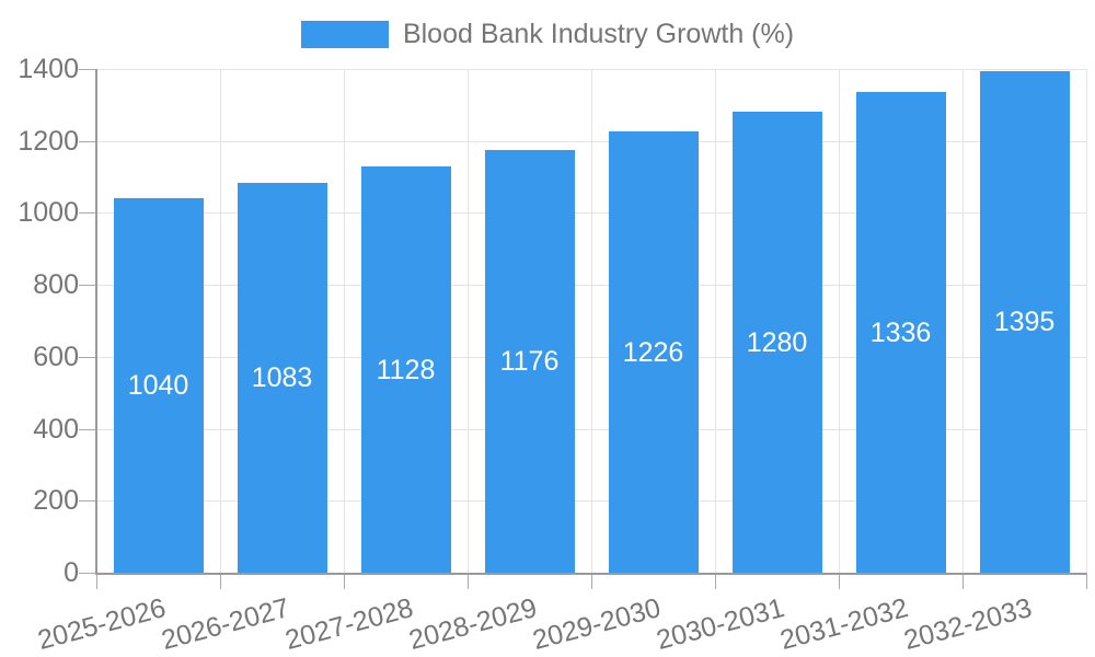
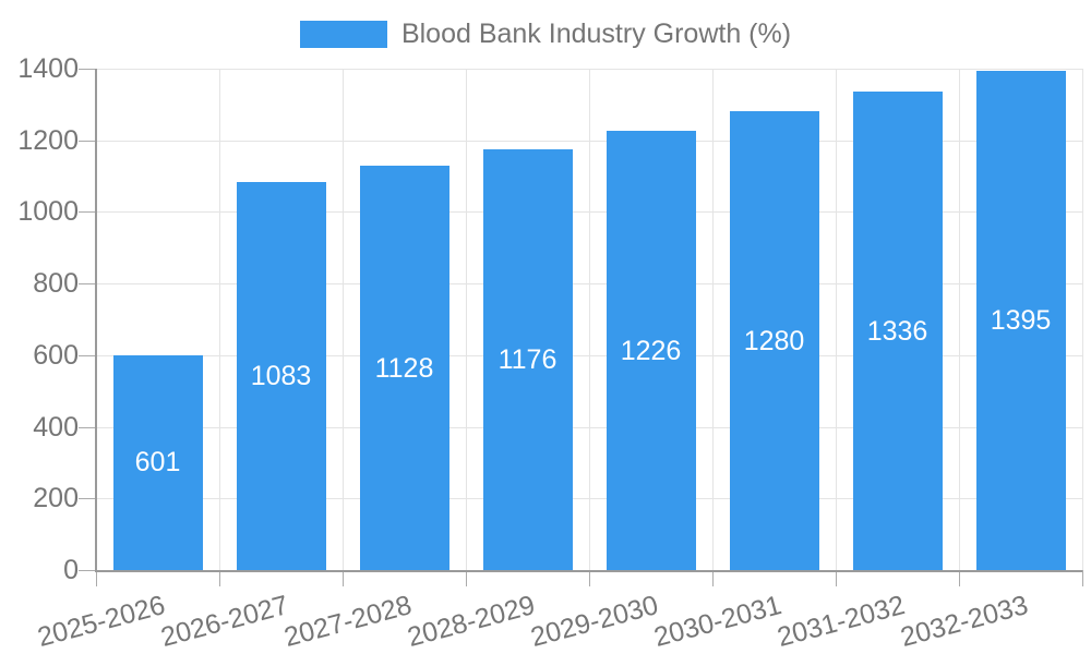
2025-2026: 1040 -> 601
